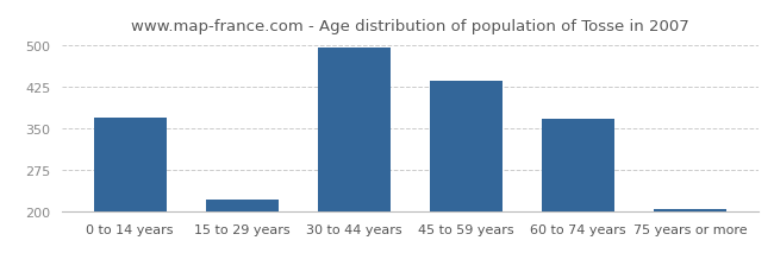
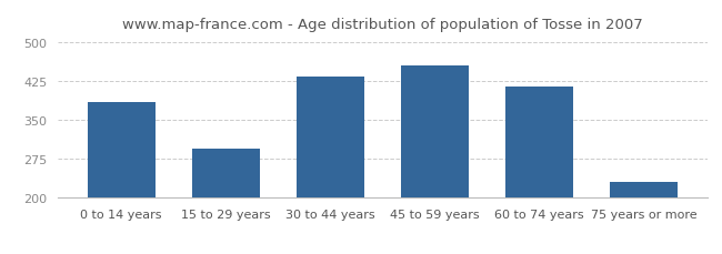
0 to 14 years: 370 -> 385
15 to 29 years: 222 -> 295
30 to 44 years: 497 -> 435
45 to 59 years: 437 -> 455
60 to 74 years: 367 -> 415
75 years or more: 205 -> 230
